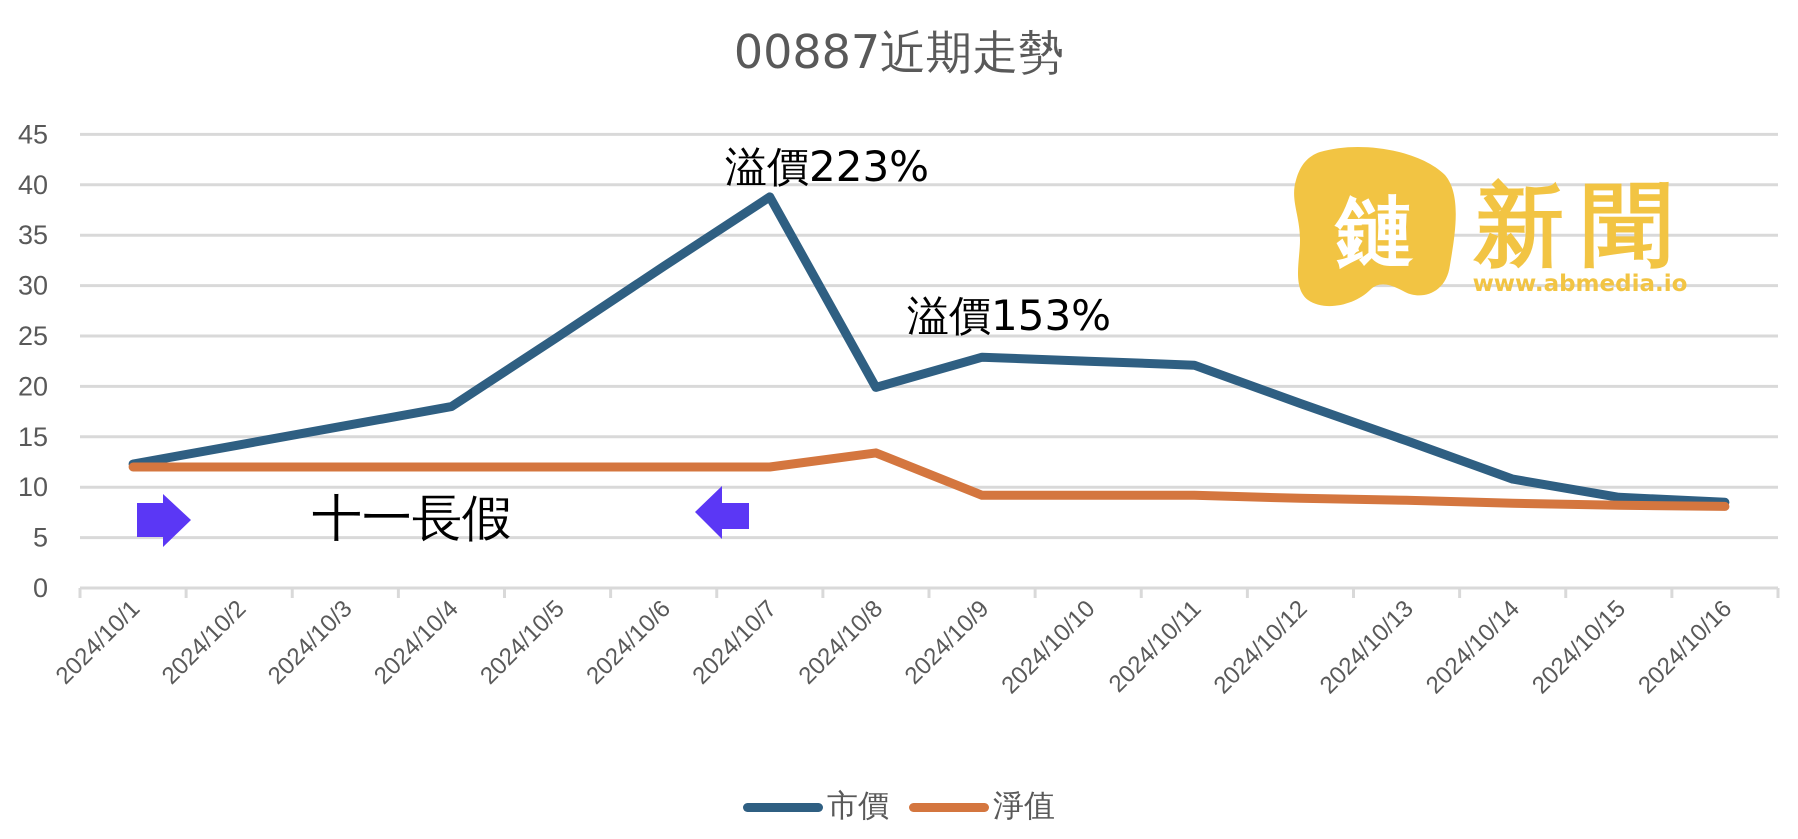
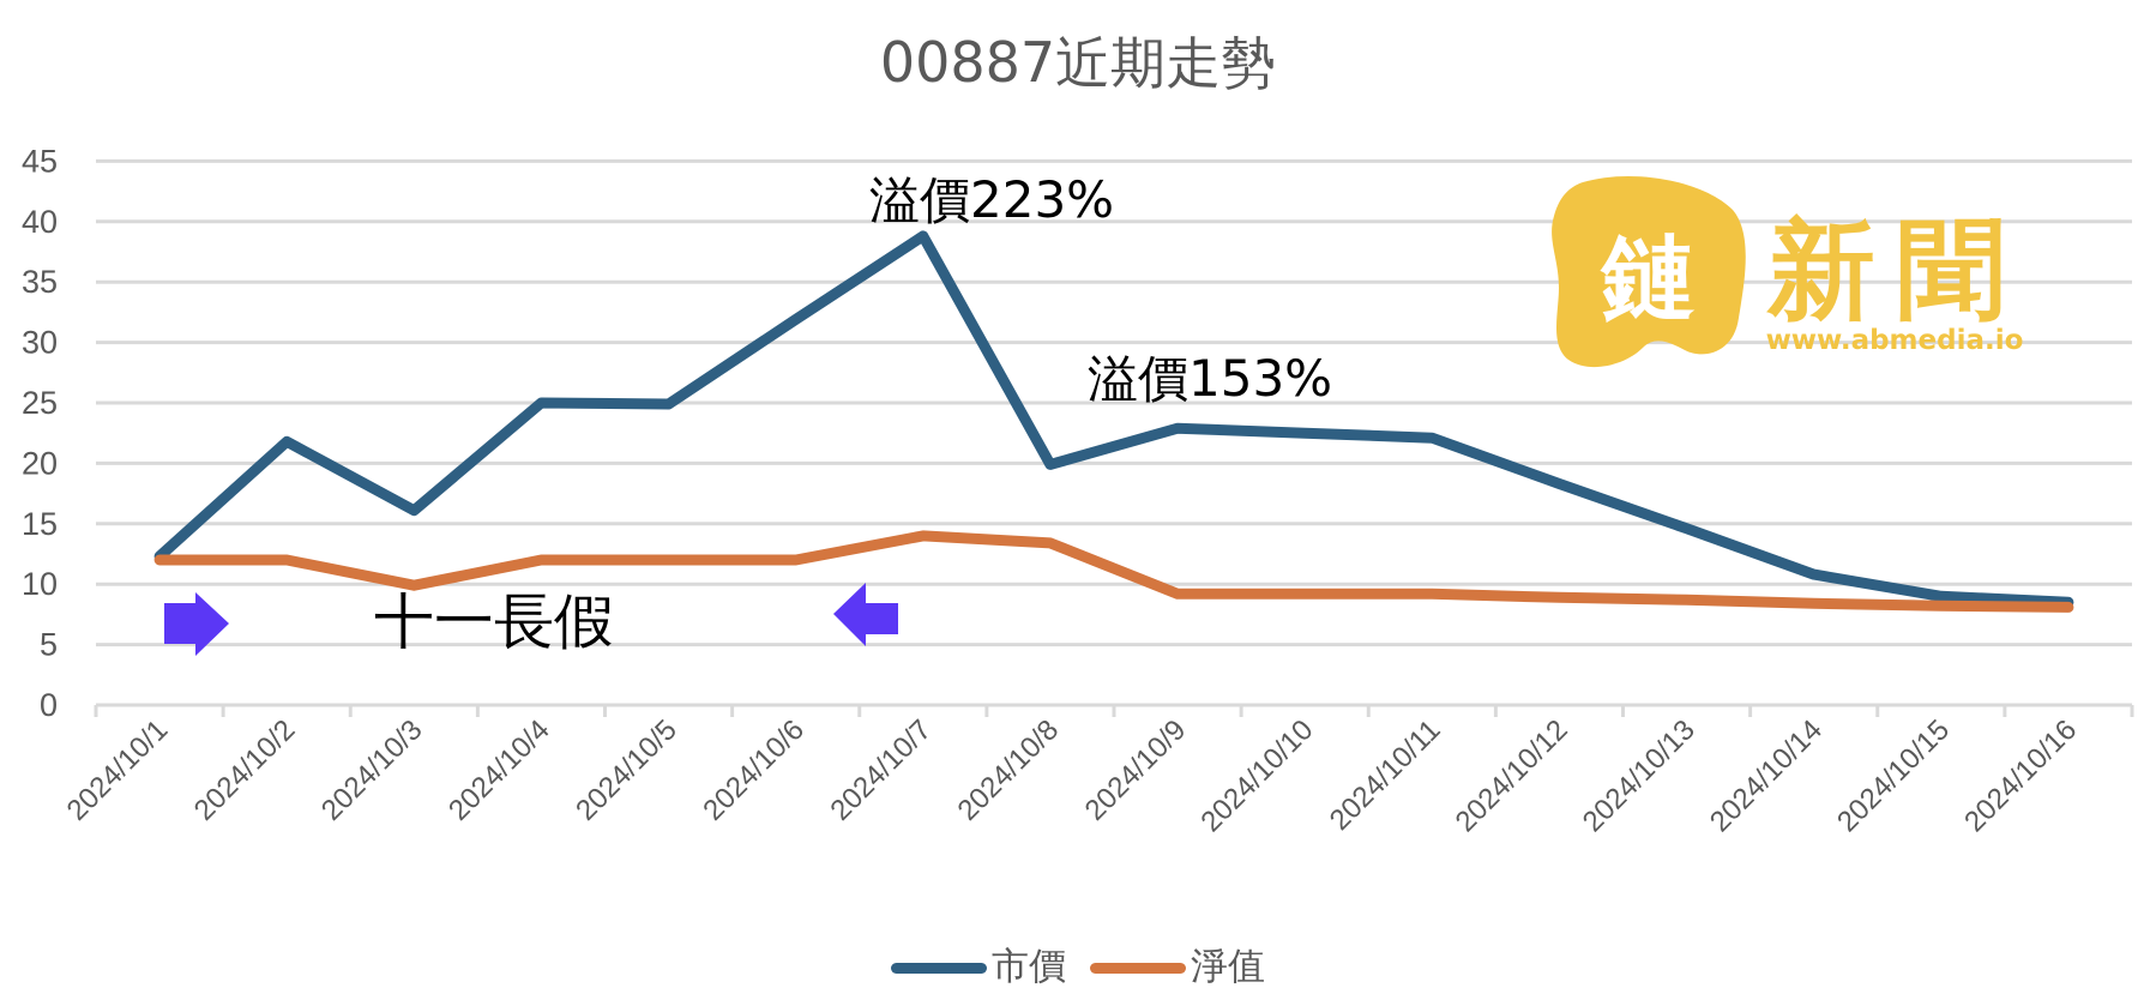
市價/2024/10/2: 14.2 -> 21.8
淨值/2024/10/3: 12.0 -> 9.9
市價/2024/10/4: 18.0 -> 25.0
淨值/2024/10/7: 12.0 -> 14.0
